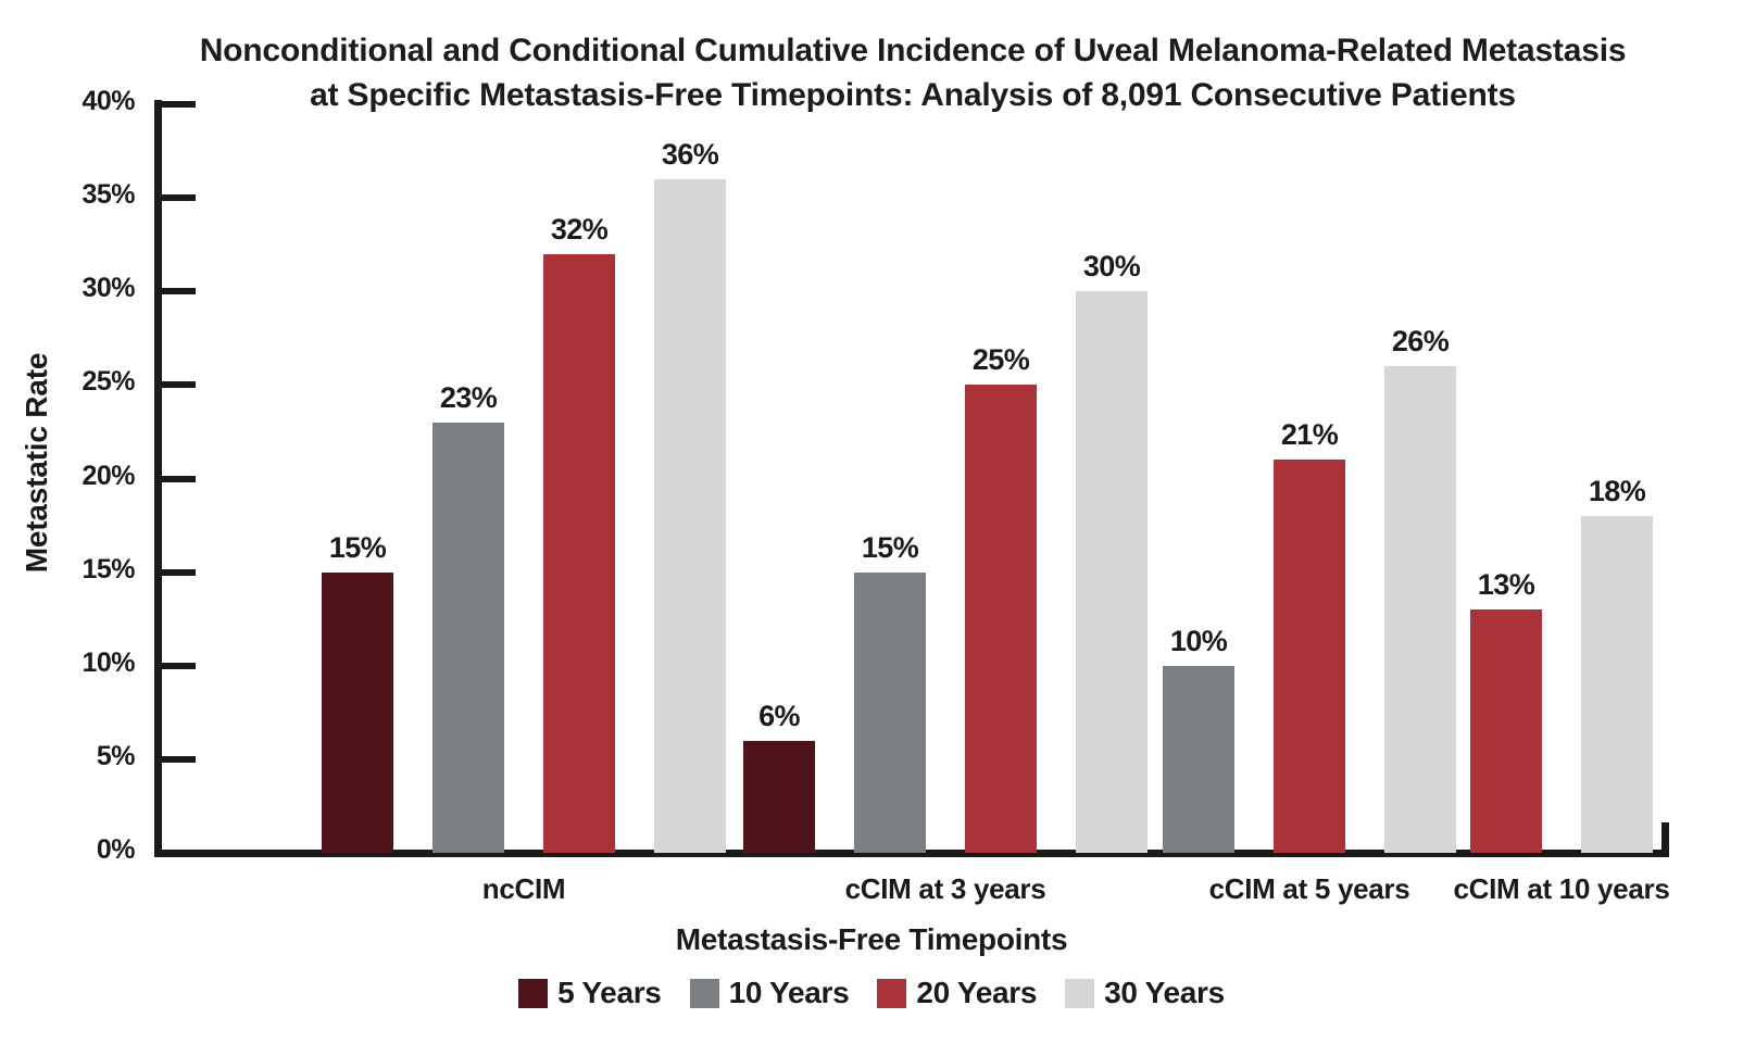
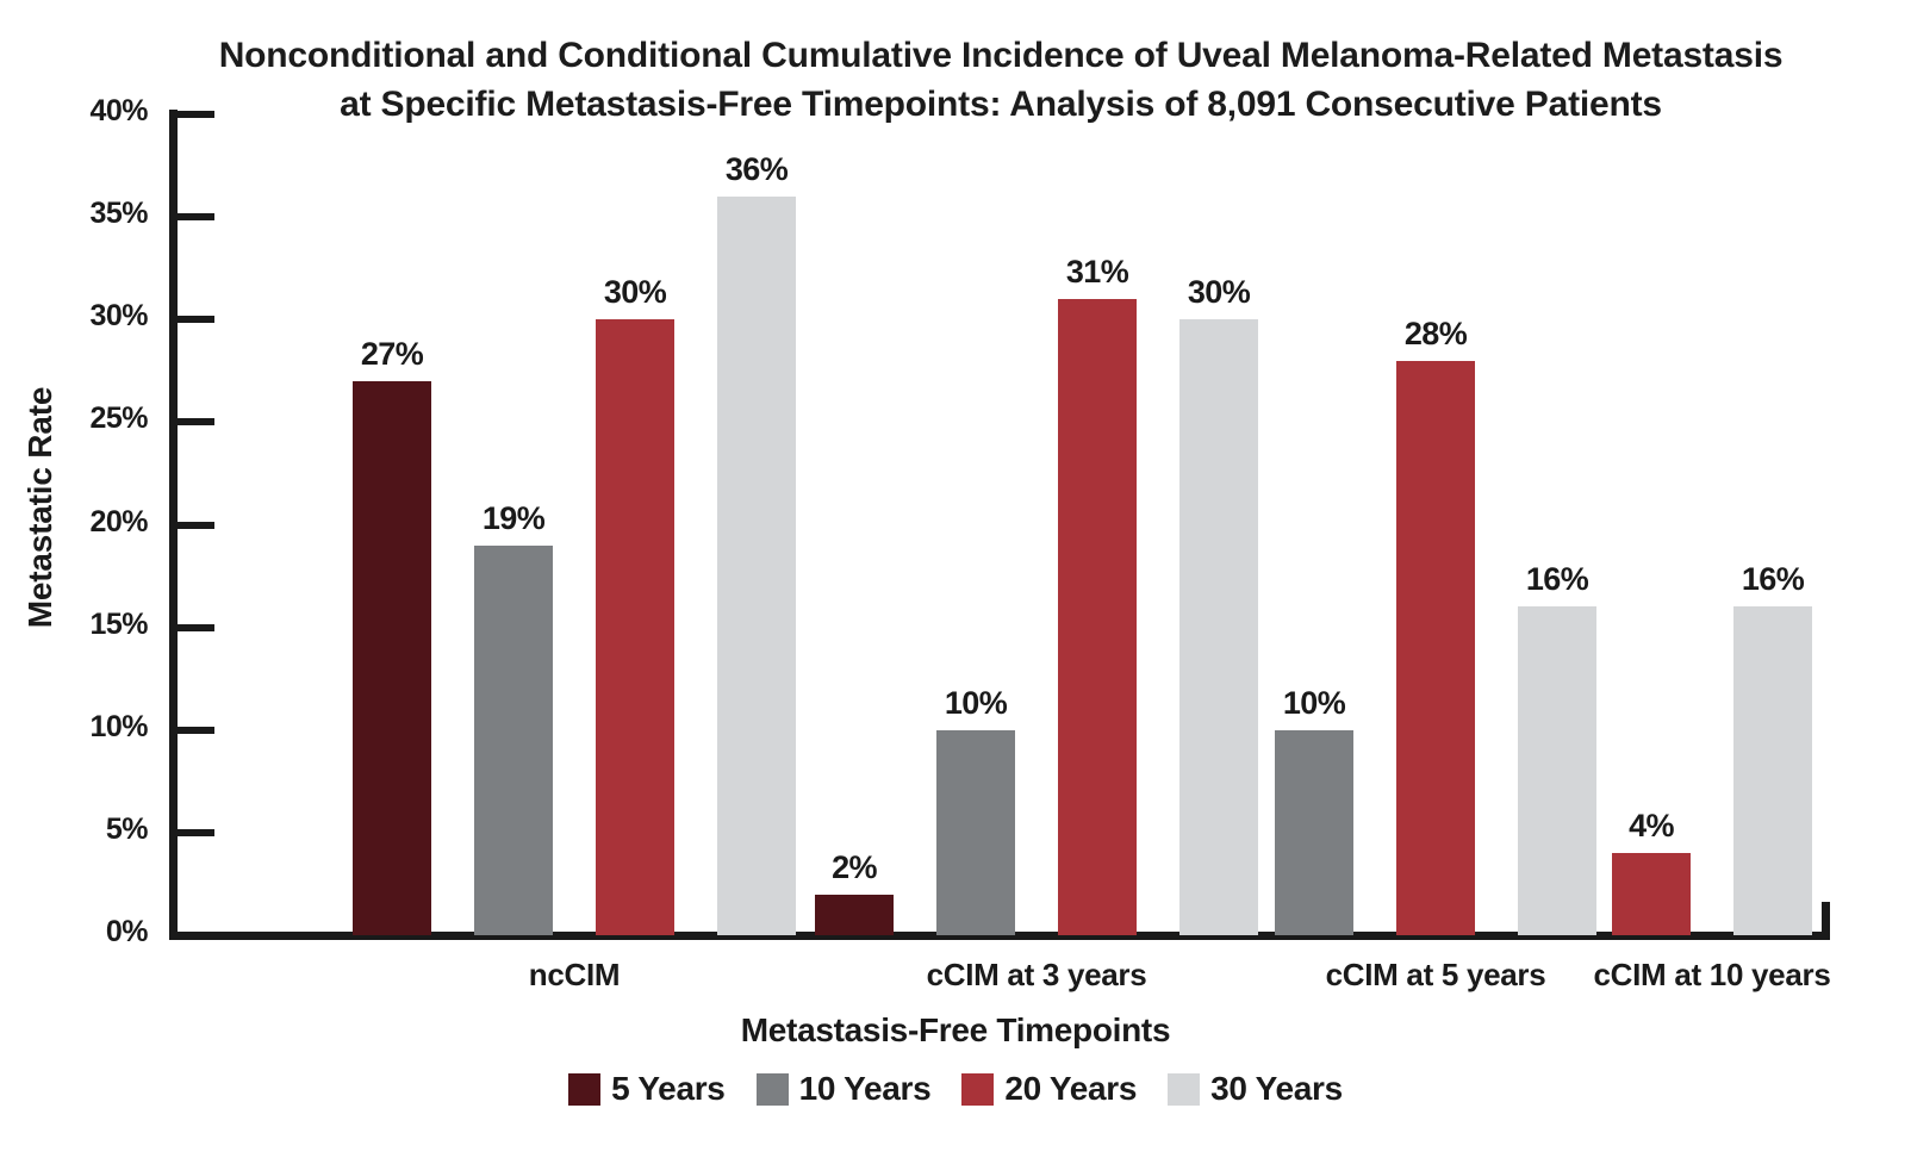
5 Years/ncCIM: 15% -> 27%
10 Years/ncCIM: 23% -> 19%
20 Years/ncCIM: 32% -> 30%
5 Years/cCIM at 3 years: 6% -> 2%
10 Years/cCIM at 3 years: 15% -> 10%
20 Years/cCIM at 3 years: 25% -> 31%
20 Years/cCIM at 5 years: 21% -> 28%
30 Years/cCIM at 5 years: 26% -> 16%
20 Years/cCIM at 10 years: 13% -> 4%
30 Years/cCIM at 10 years: 18% -> 16%
